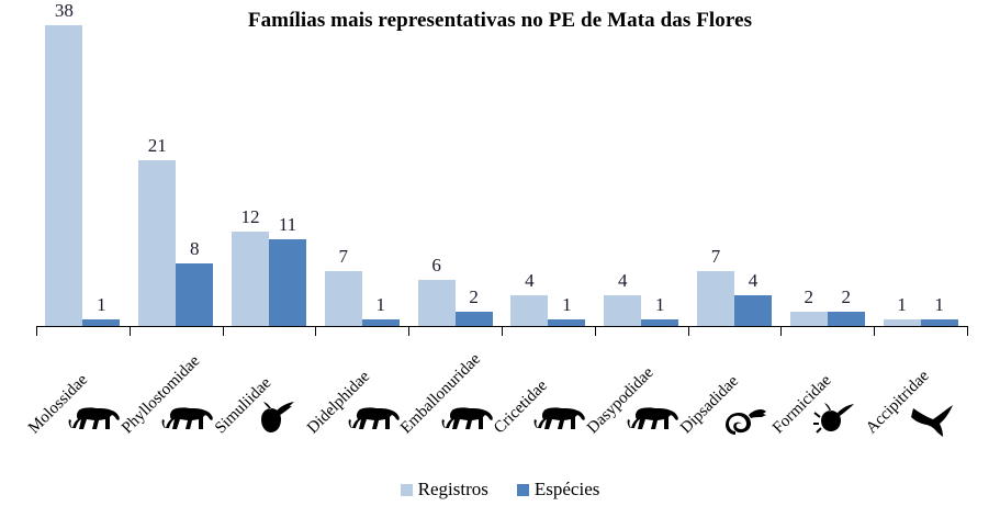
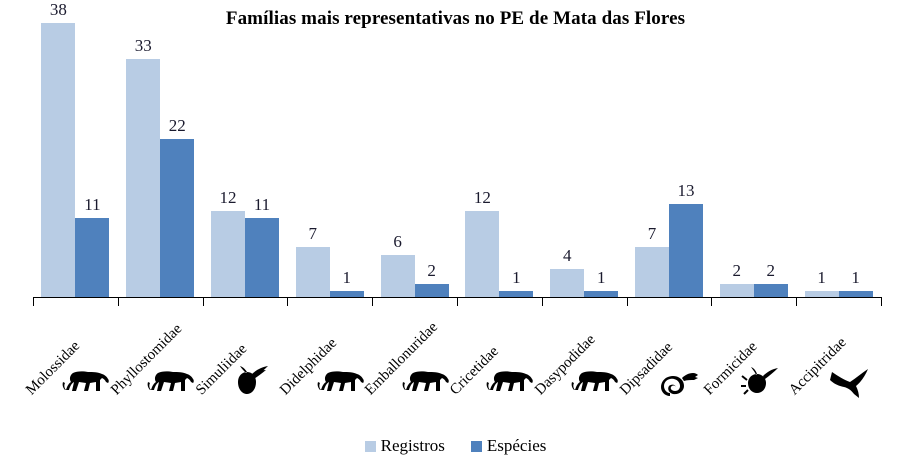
Espécies/Molossidae: 1 -> 11
Registros/Phyllostomidae: 21 -> 33
Espécies/Phyllostomidae: 8 -> 22
Registros/Cricetidae: 4 -> 12
Espécies/Dipsadidae: 4 -> 13
